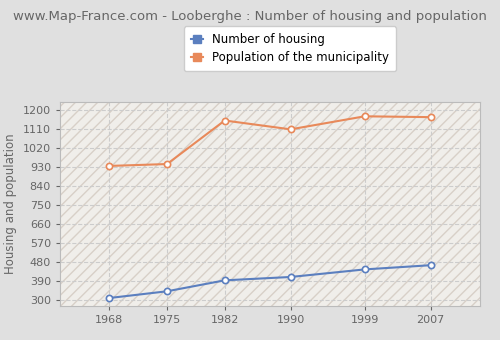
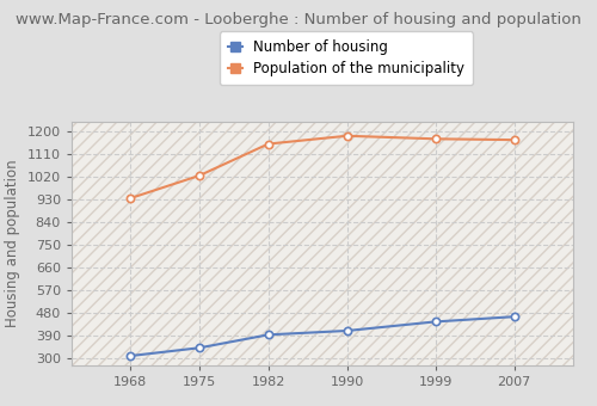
Population of the municipality/1975: 945 -> 1026
Population of the municipality/1990: 1110 -> 1184
